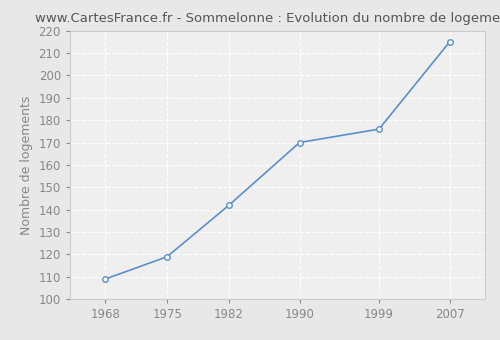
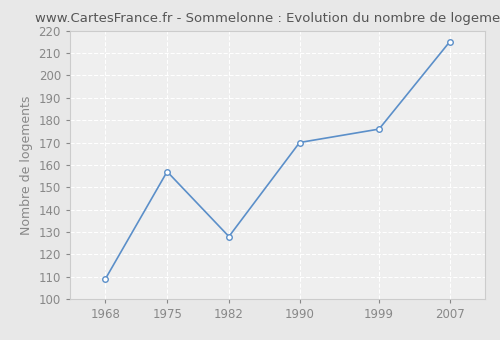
1975: 119 -> 157
1982: 142 -> 128
